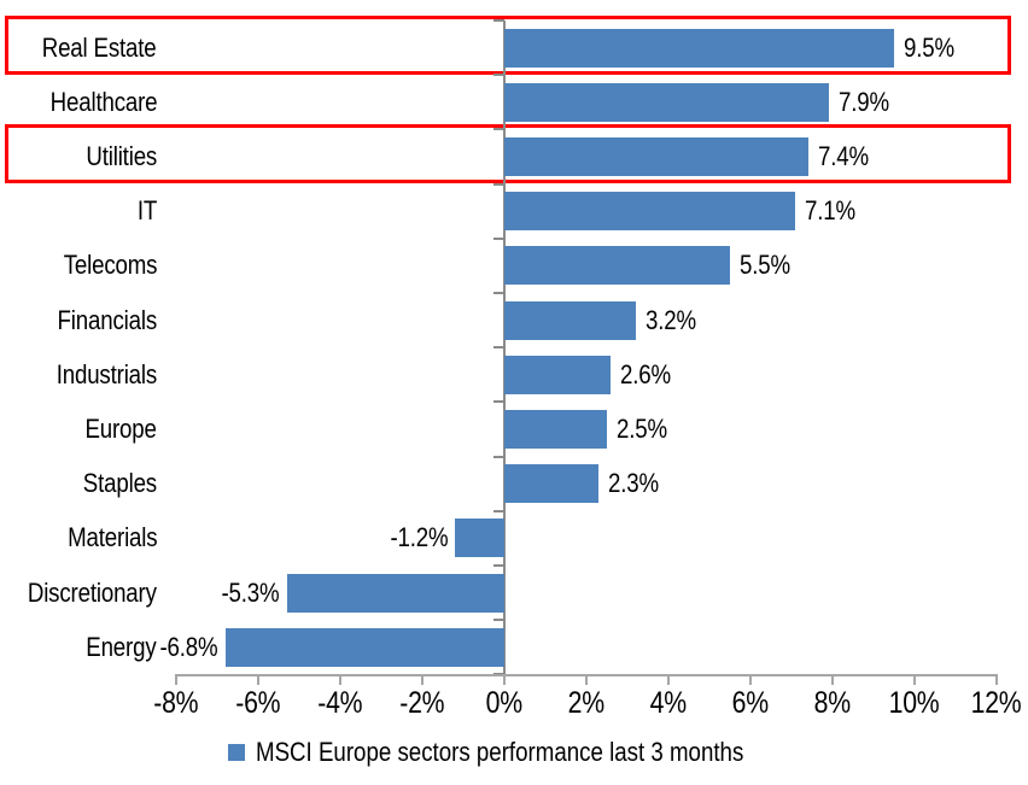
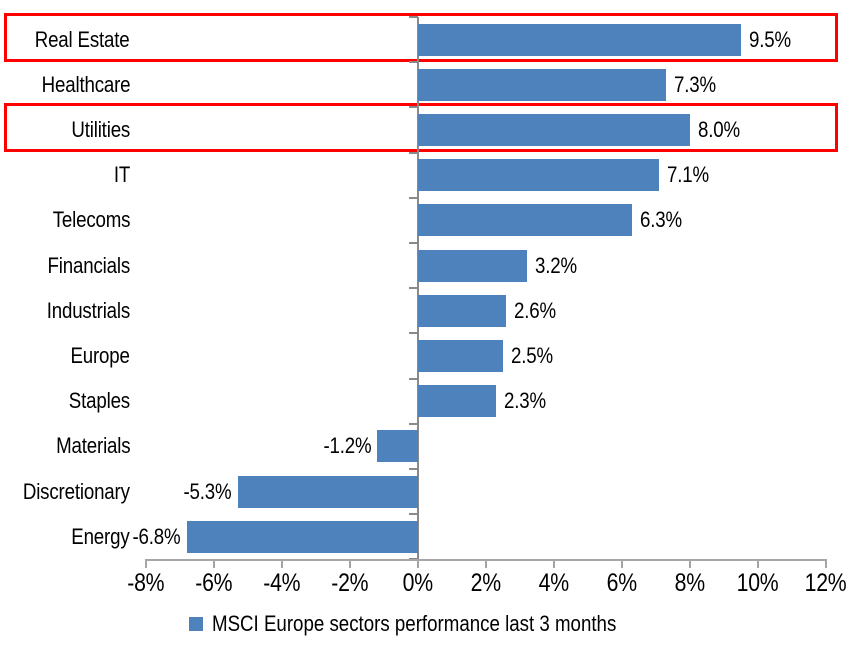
Healthcare: 7.9% -> 7.3%
Utilities: 7.4% -> 8.0%
Telecoms: 5.5% -> 6.3%
